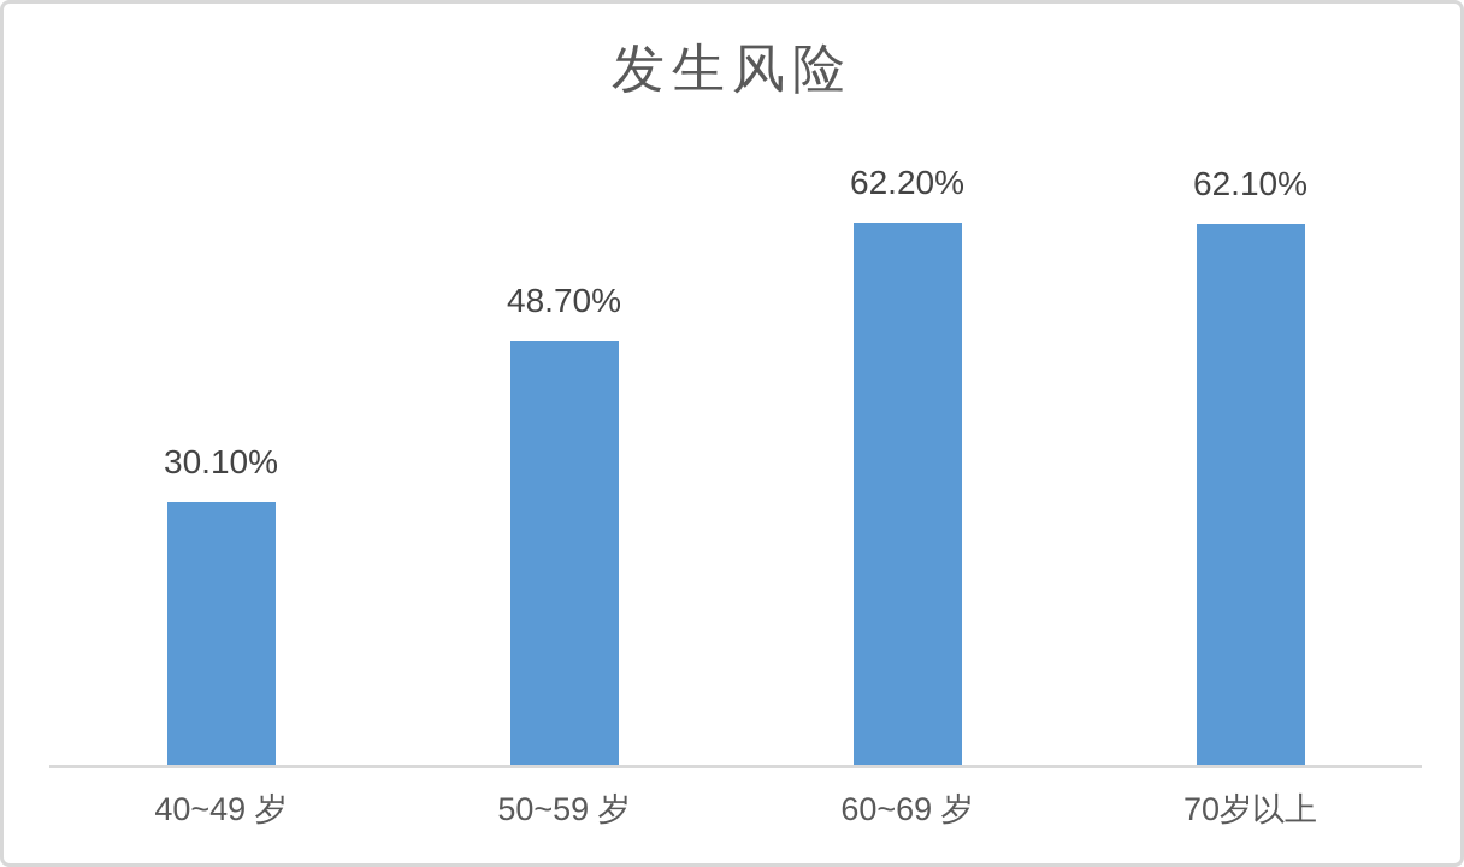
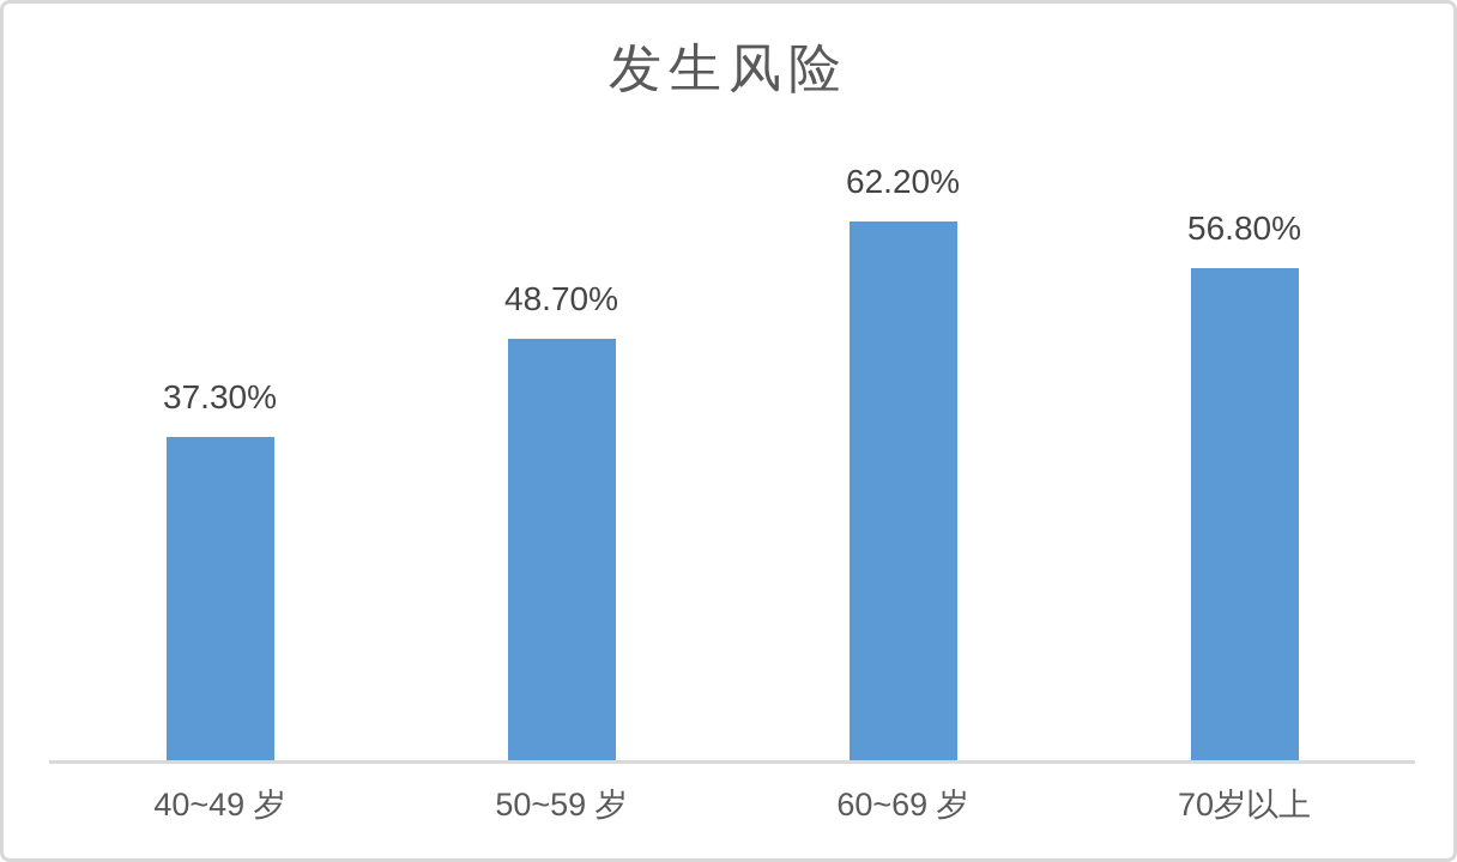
40~49 岁: 30.10% -> 37.30%
70岁以上: 62.10% -> 56.80%
